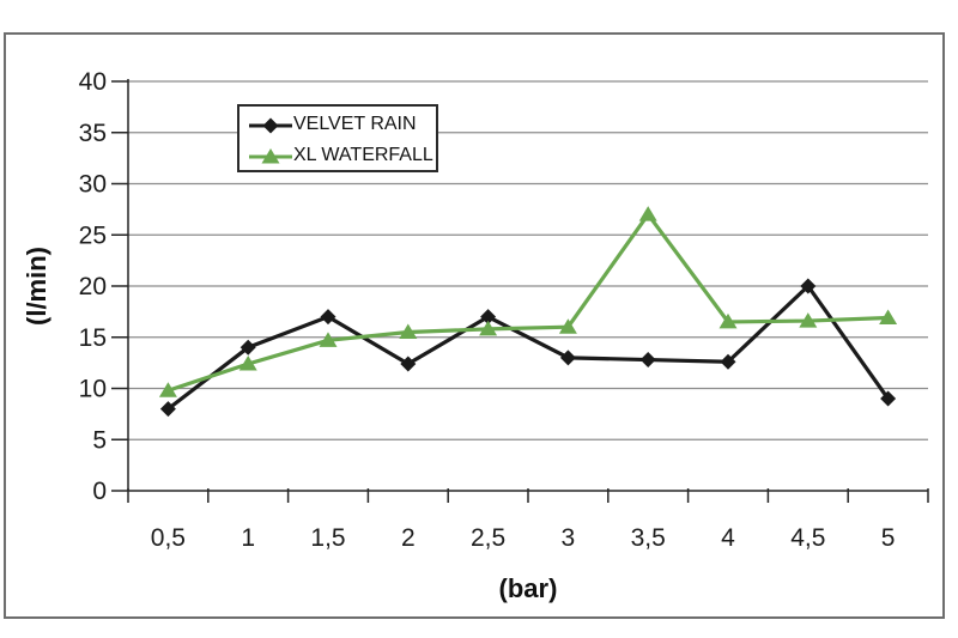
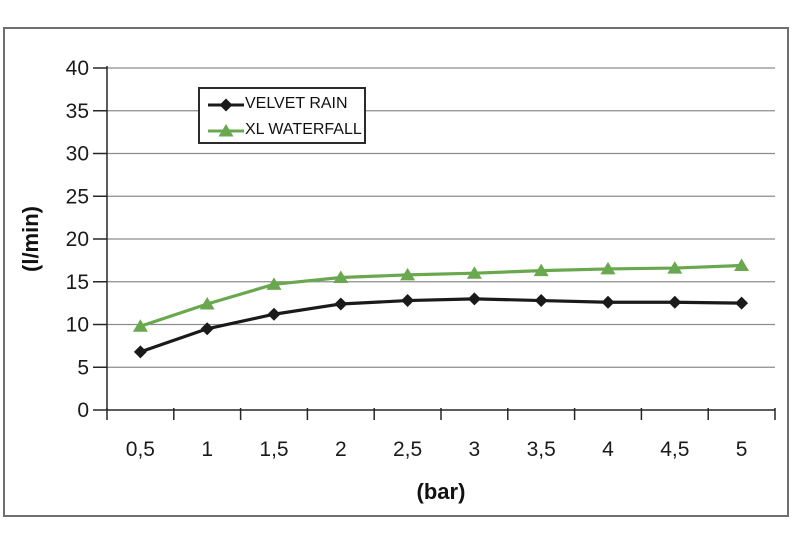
VELVET RAIN/0,5: 8 -> 7
VELVET RAIN/1: 14 -> 10
VELVET RAIN/1,5: 17 -> 11
VELVET RAIN/2,5: 17 -> 13
XL WATERFALL/3,5: 27 -> 16
VELVET RAIN/4,5: 20 -> 13
VELVET RAIN/5: 9 -> 12
